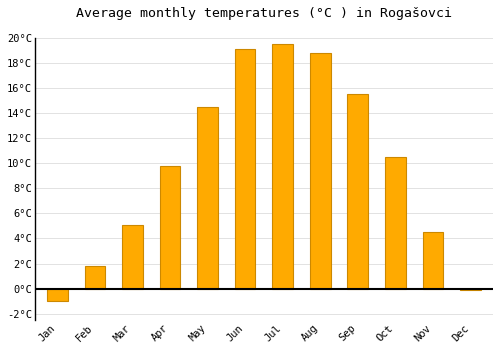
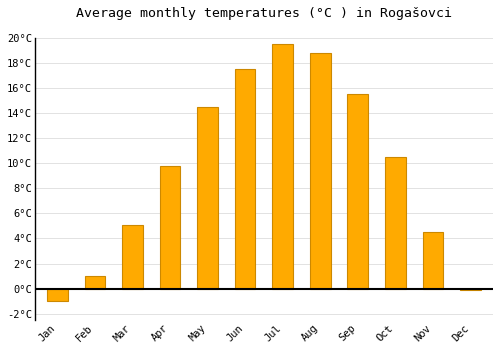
Feb: 1.8°C -> 1.0°C
Jun: 19.1°C -> 17.5°C
